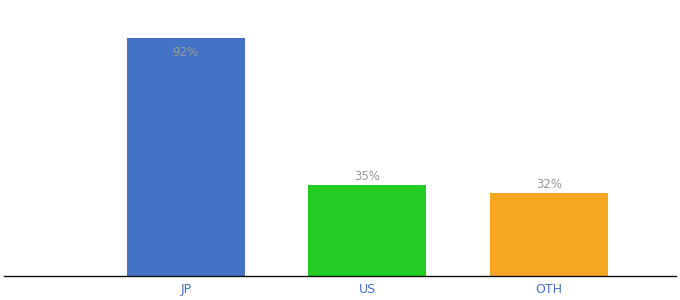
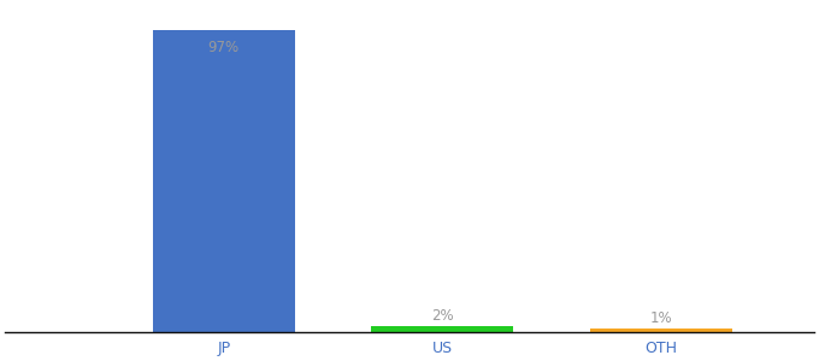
JP: 92% -> 97%
US: 35% -> 2%
OTH: 32% -> 1%
